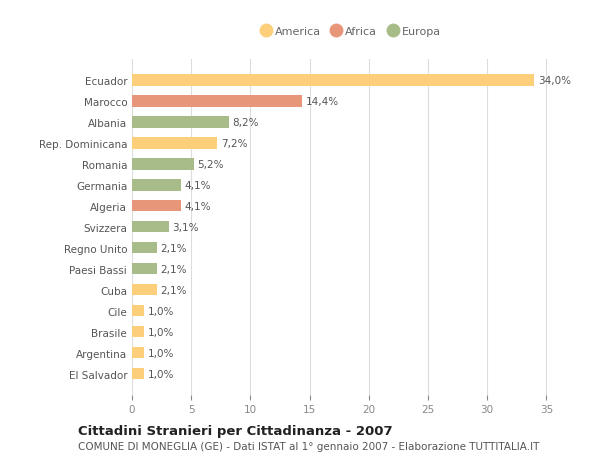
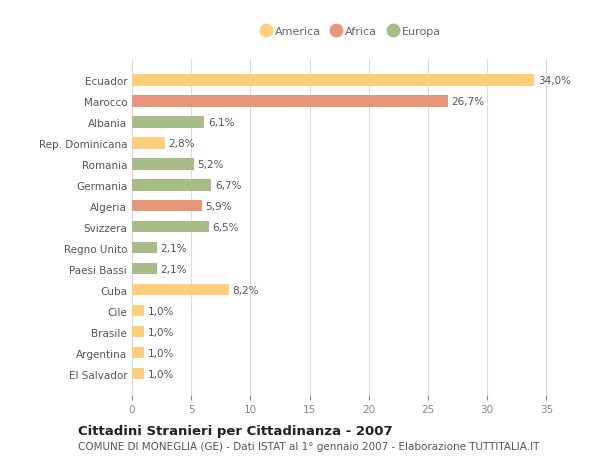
Marocco: 14,4% -> 26,7%
Albania: 8,2% -> 6,1%
Rep. Dominicana: 7,2% -> 2,8%
Germania: 4,1% -> 6,7%
Algeria: 4,1% -> 5,9%
Svizzera: 3,1% -> 6,5%
Cuba: 2,1% -> 8,2%
